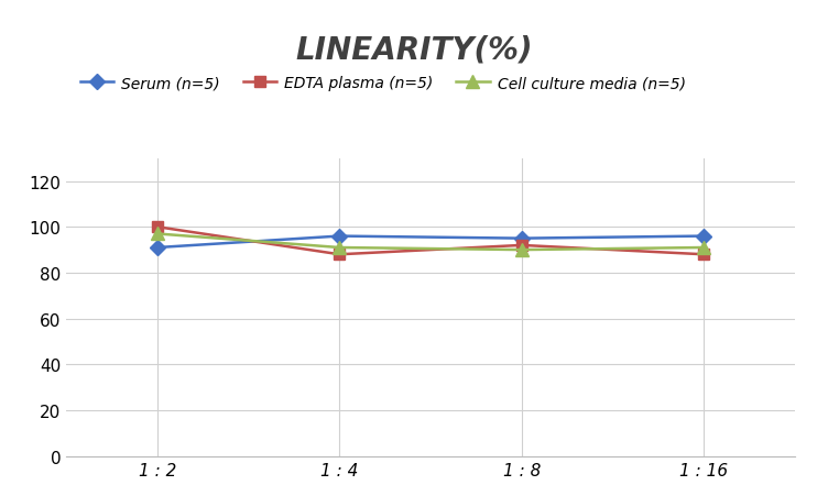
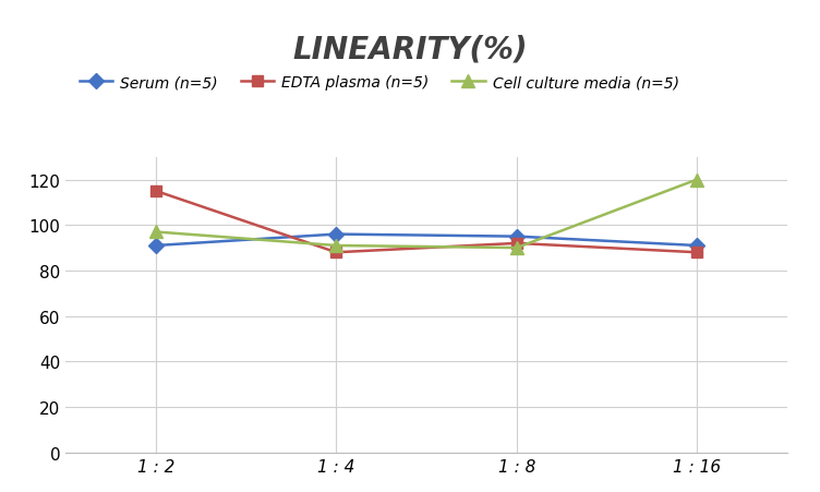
EDTA plasma (n=5)/1 : 2: 100 -> 115
Serum (n=5)/1 : 16: 96 -> 91
Cell culture media (n=5)/1 : 16: 91 -> 120
